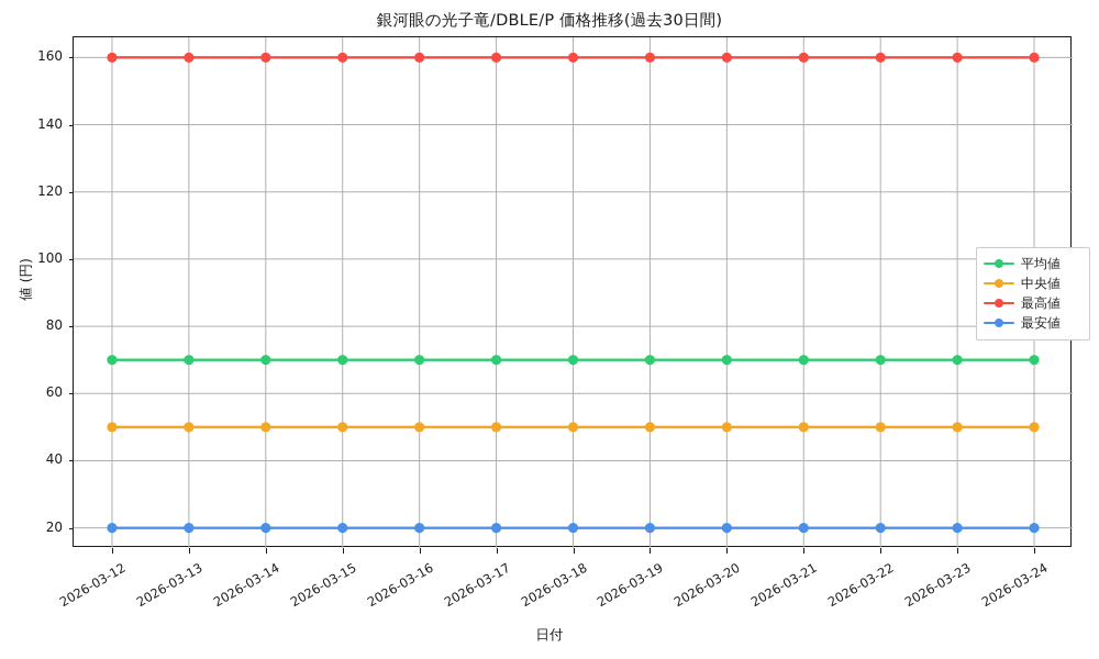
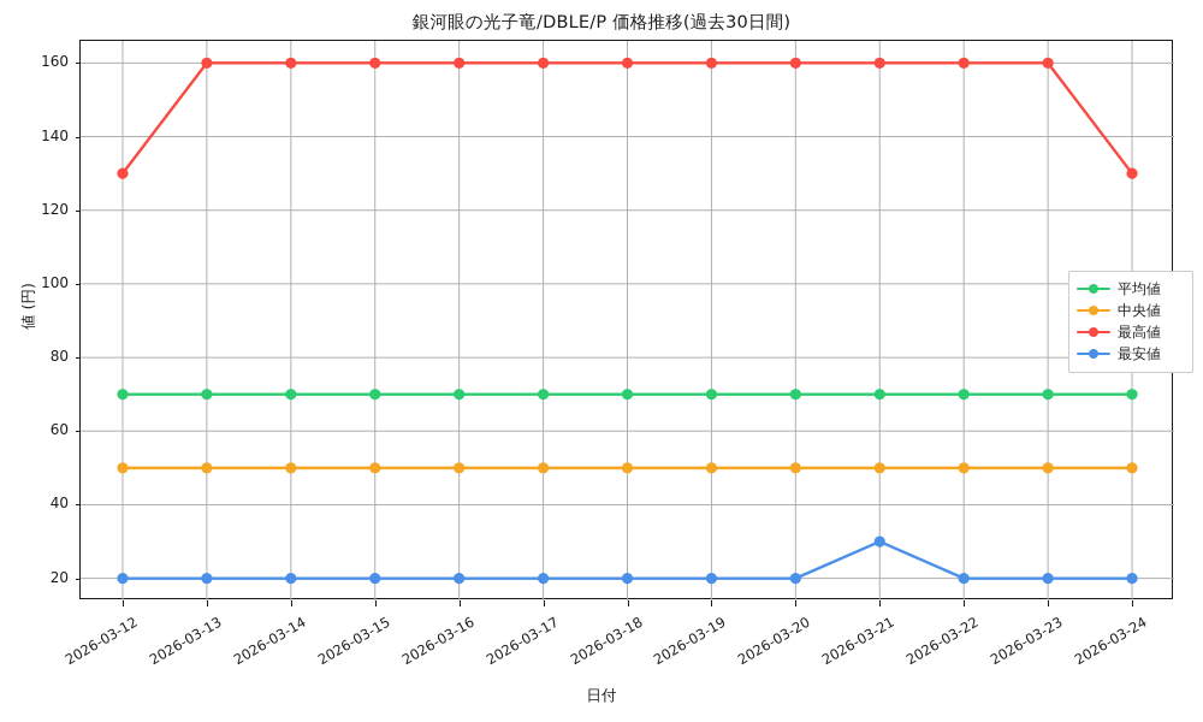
最高値/2026-03-12: 160 -> 130
最安値/2026-03-21: 20 -> 30
最高値/2026-03-24: 160 -> 130
